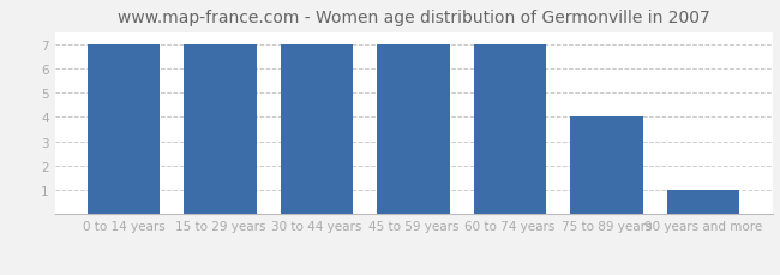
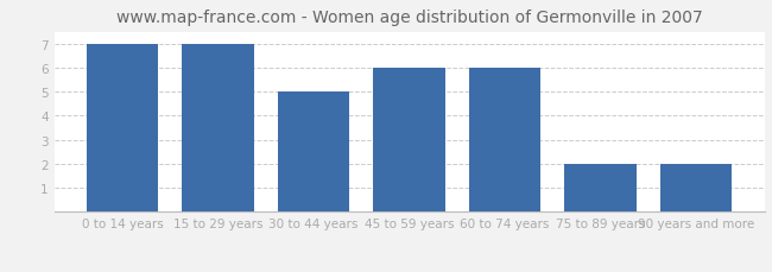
30 to 44 years: 7 -> 5
45 to 59 years: 7 -> 6
60 to 74 years: 7 -> 6
75 to 89 years: 4 -> 2
90 years and more: 1 -> 2
